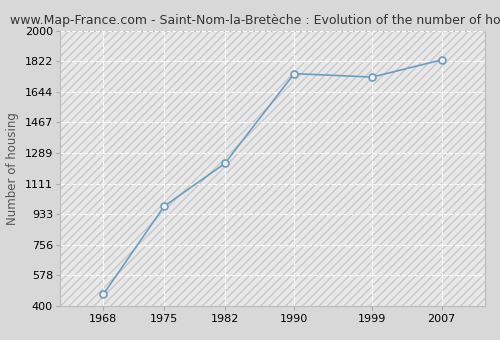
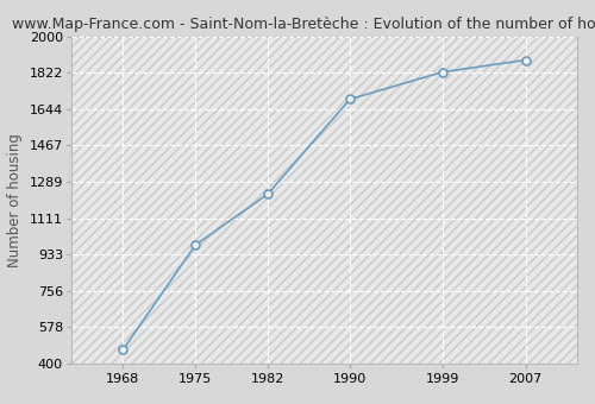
1990: 1750 -> 1690
1999: 1730 -> 1830
2007: 1830 -> 1880
